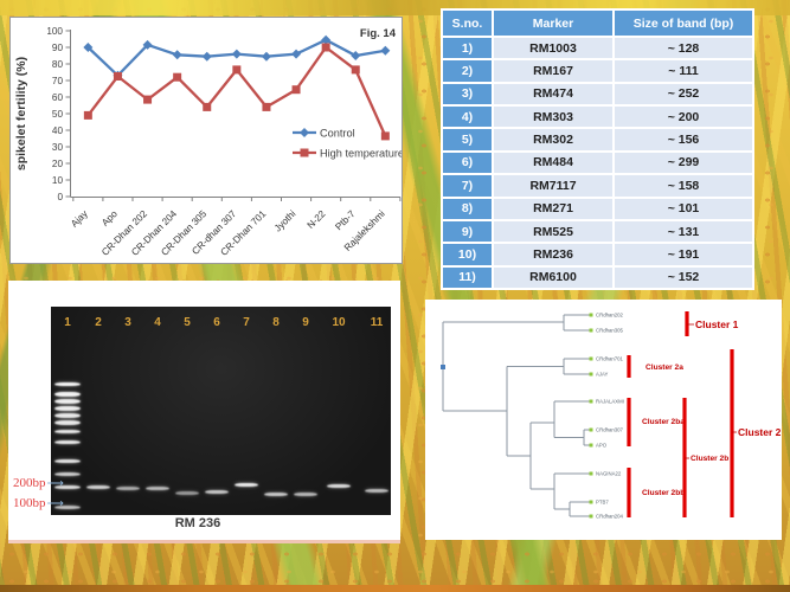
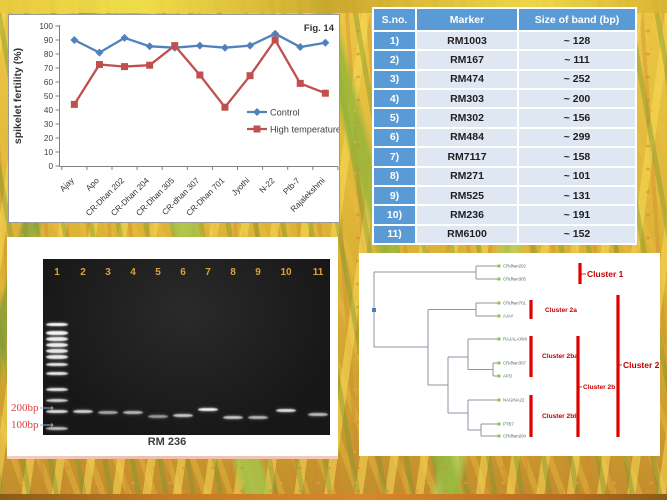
High temperature/Ajay: 49 -> 44
Control/Apo: 73 -> 81
High temperature/CR-Dhan 202: 58 -> 71
High temperature/CR-Dhan 305: 54 -> 86
High temperature/CR-dhan 307: 76 -> 65
High temperature/CR-Dhan 701: 54 -> 42
High temperature/Ptb-7: 76 -> 59
High temperature/Rajalekshmi: 36 -> 52
